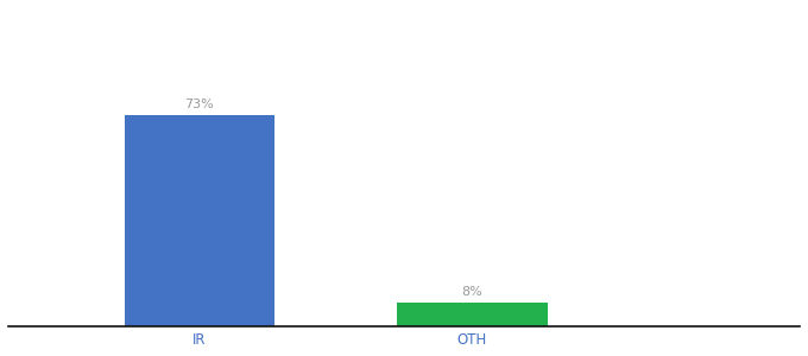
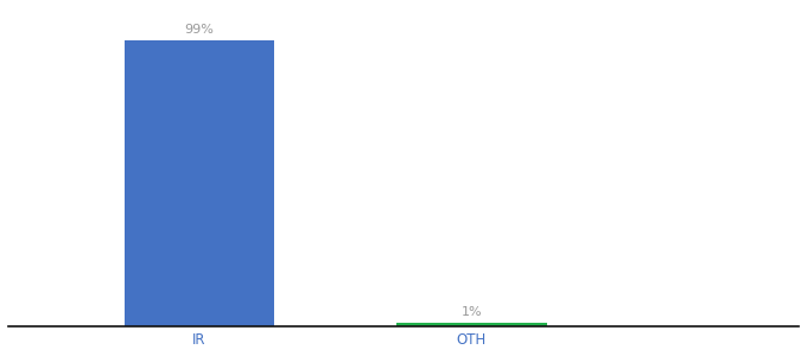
IR: 73% -> 99%
OTH: 8% -> 1%
